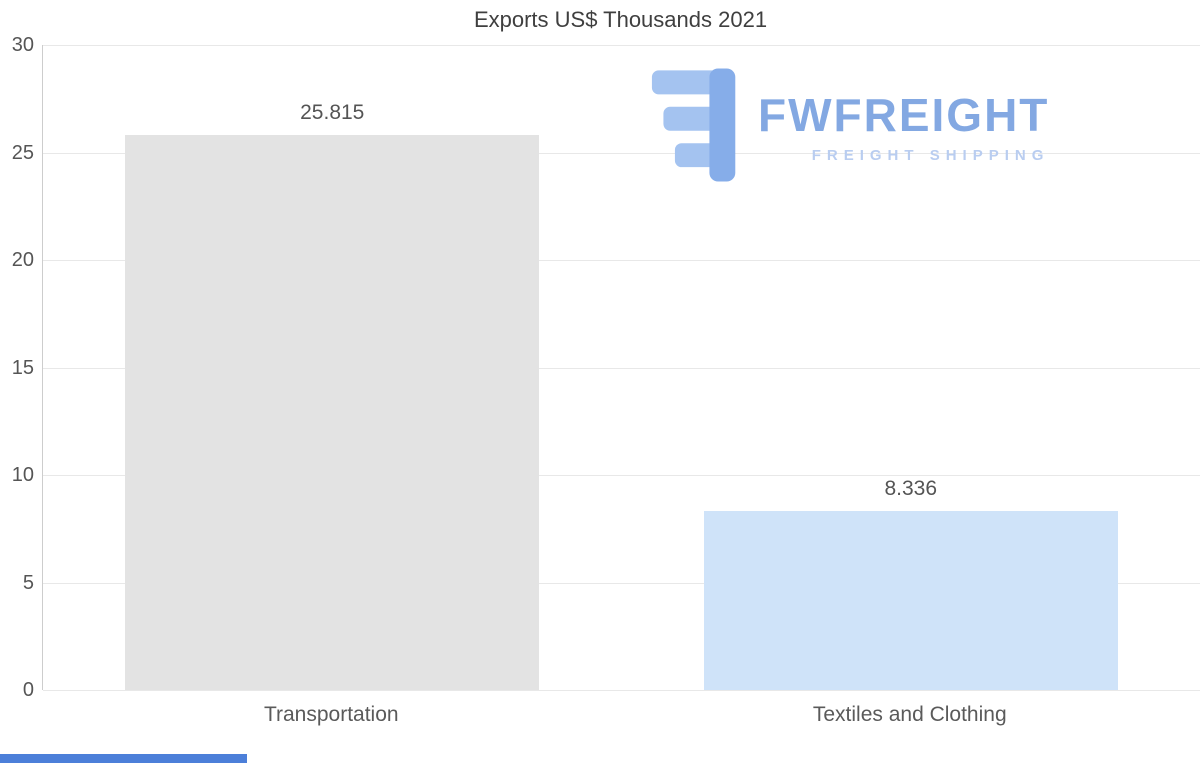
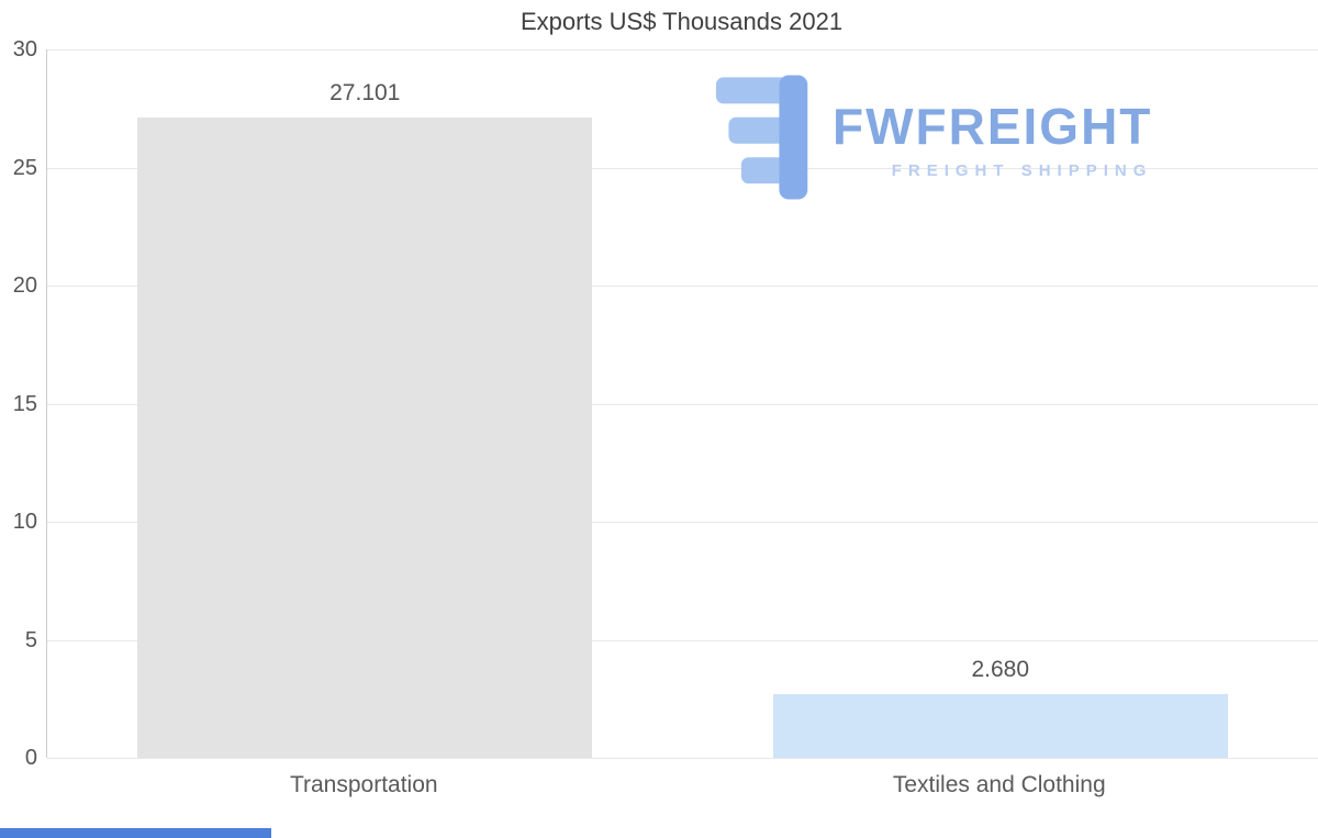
Transportation: 25.815 -> 27.101
Textiles and Clothing: 8.336 -> 2.680
